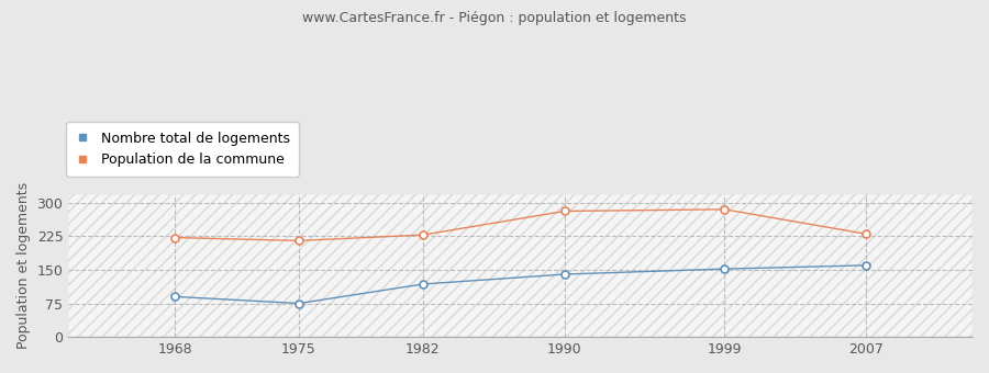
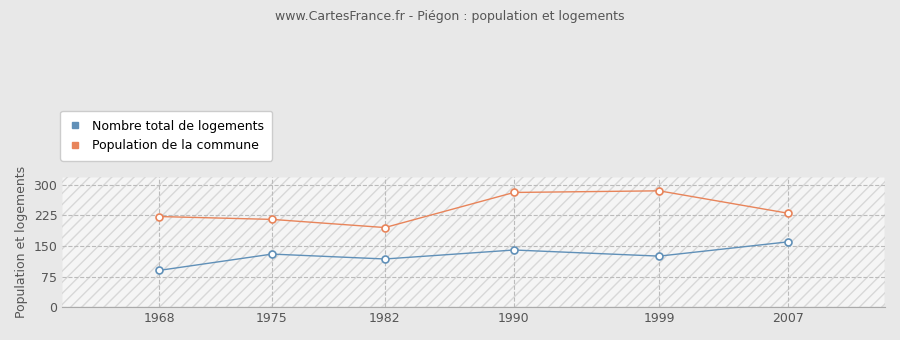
Nombre total de logements/1975: 75 -> 130
Population de la commune/1982: 228 -> 195
Nombre total de logements/1999: 152 -> 125
